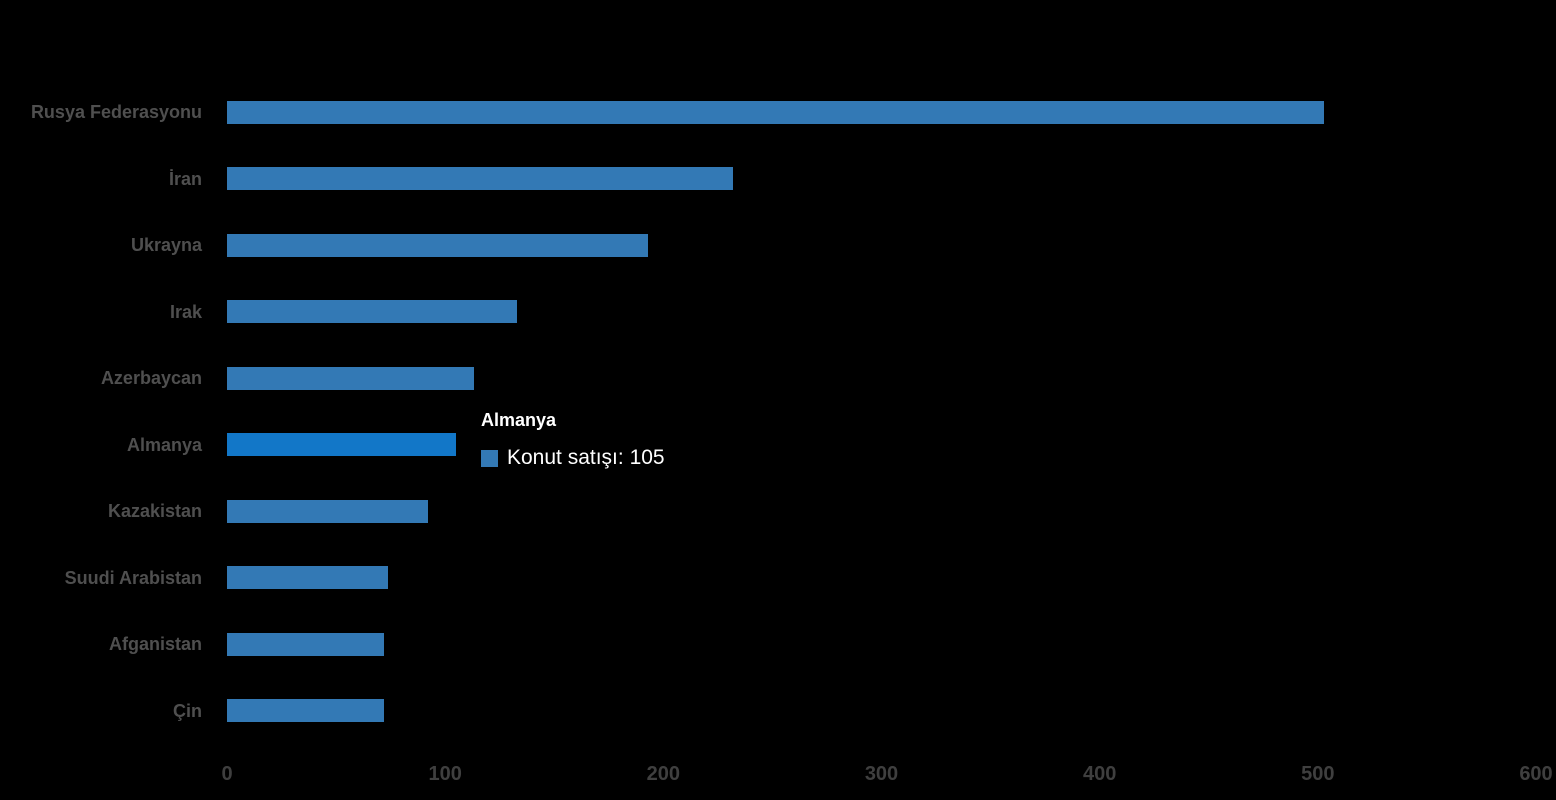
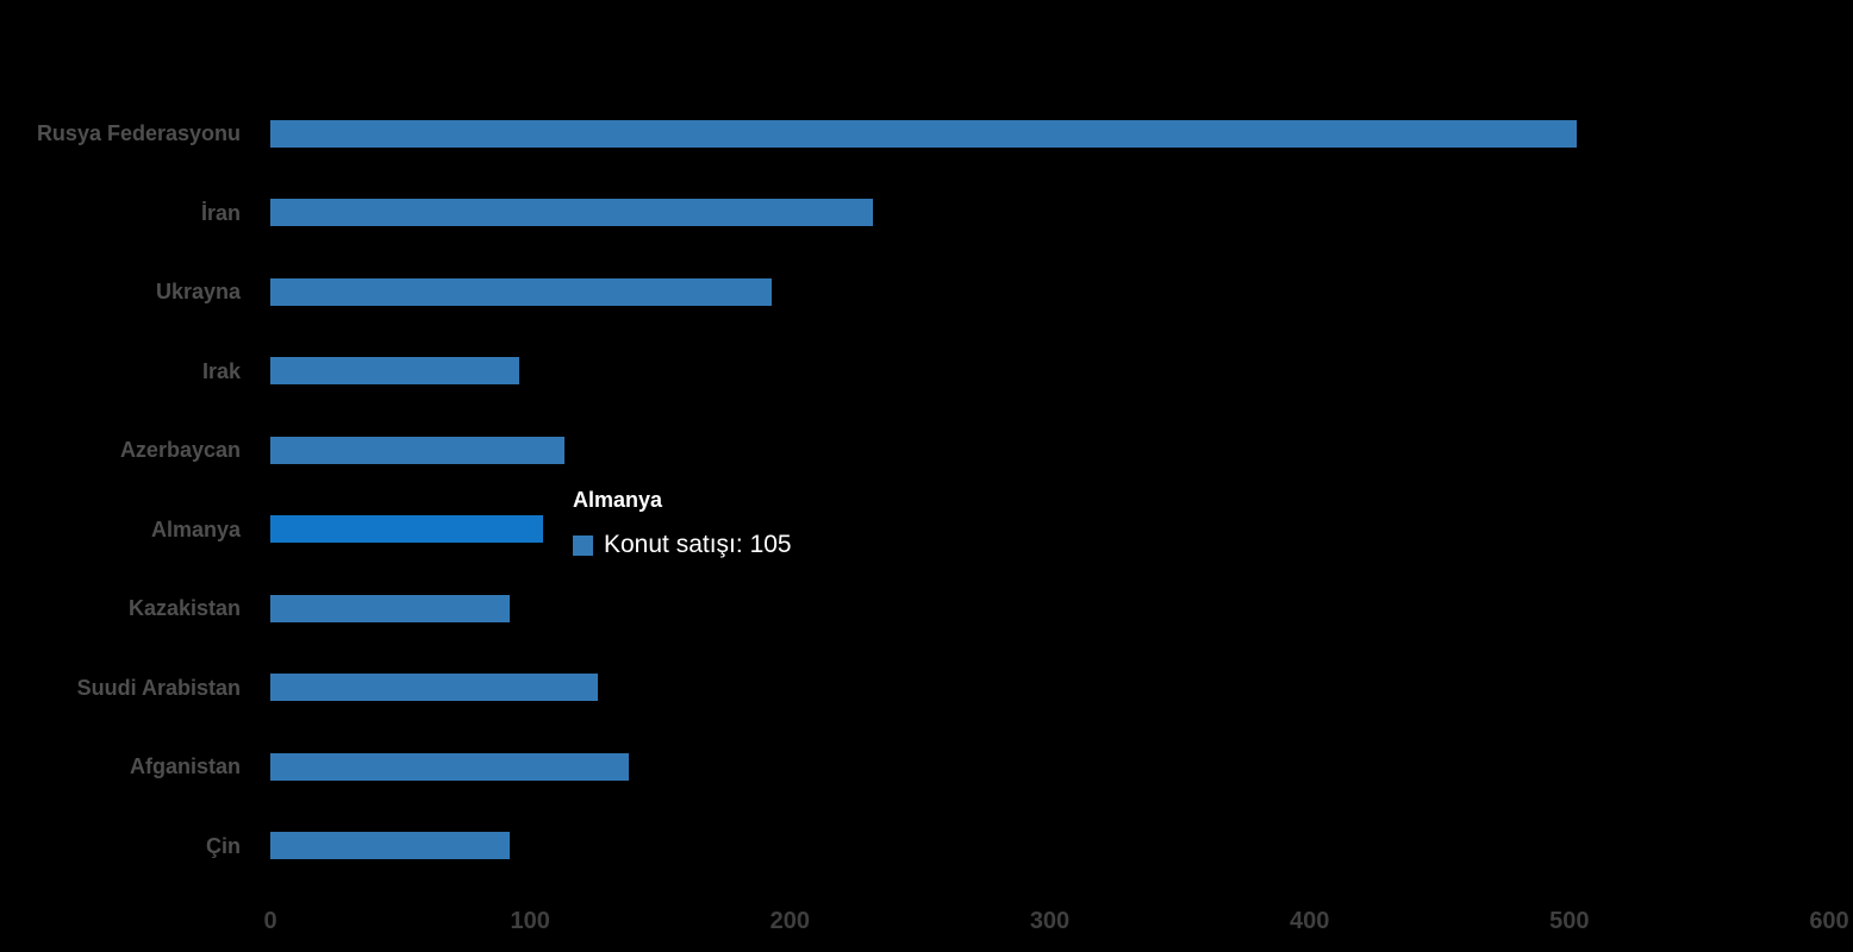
Irak: 133 -> 96
Suudi Arabistan: 74 -> 126
Afganistan: 72 -> 138
Çin: 72 -> 92
